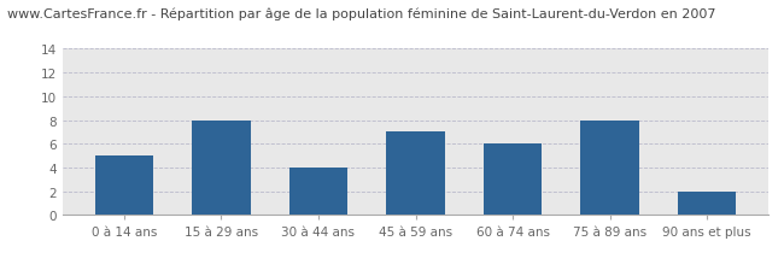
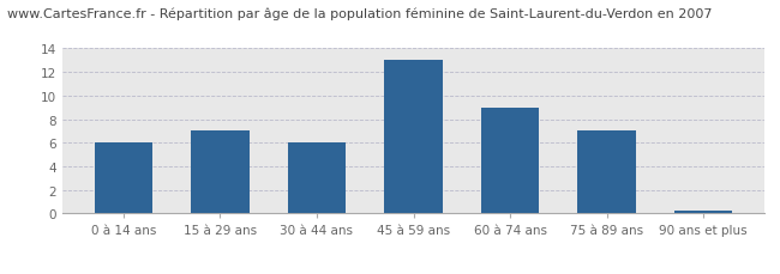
0 à 14 ans: 5.0 -> 6.0
15 à 29 ans: 8.0 -> 7.0
30 à 44 ans: 4.0 -> 6.0
45 à 59 ans: 7.0 -> 13.0
60 à 74 ans: 6.0 -> 9.0
75 à 89 ans: 8.0 -> 7.0
90 ans et plus: 2.0 -> 0.2
